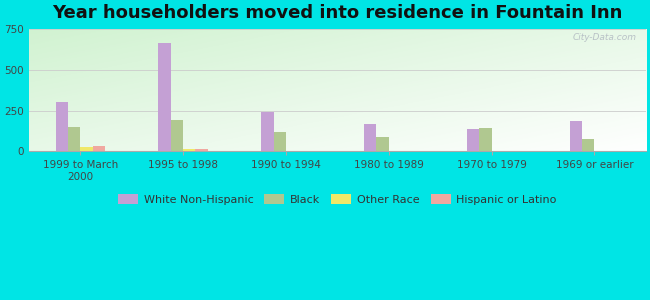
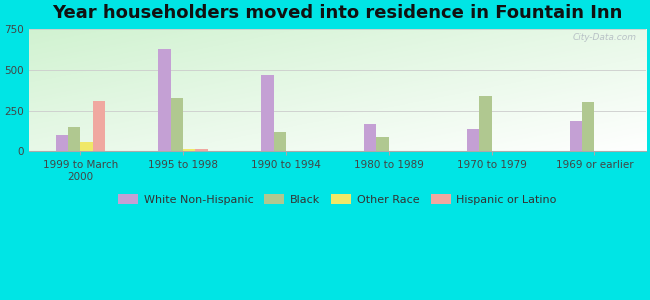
White Non-Hispanic/1999 to March 2000: 300 -> 100
Other Race/1999 to March 2000: 30 -> 60
Hispanic or Latino/1999 to March 2000: 30 -> 310
White Non-Hispanic/1995 to 1998: 660 -> 630
Black/1995 to 1998: 200 -> 330
White Non-Hispanic/1990 to 1994: 240 -> 470
Black/1970 to 1979: 140 -> 340
Black/1969 or earlier: 80 -> 300
